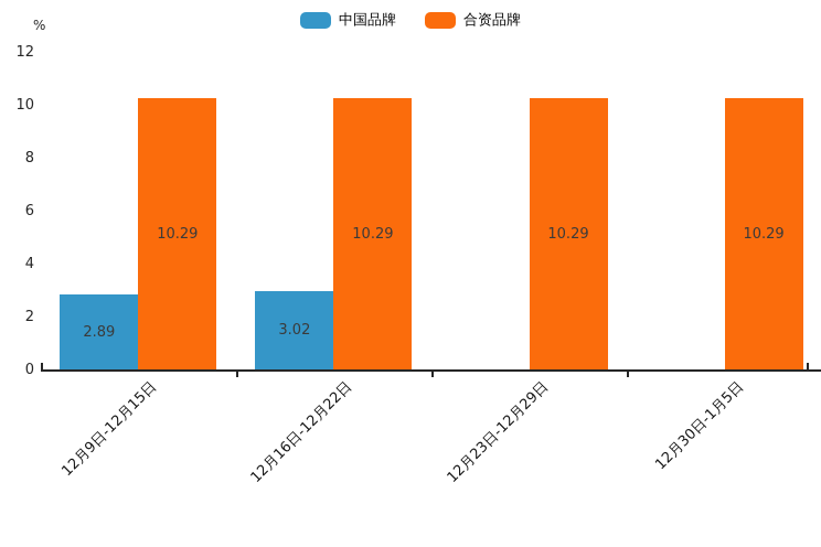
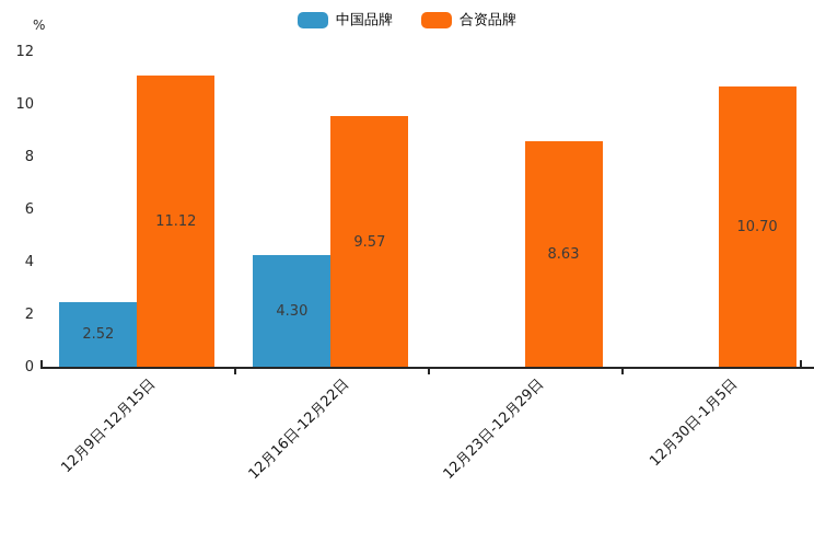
中国品牌/12月9日-12月15日: 2.89 -> 2.52
合资品牌/12月9日-12月15日: 10.29 -> 11.12
中国品牌/12月16日-12月22日: 3.02 -> 4.30
合资品牌/12月16日-12月22日: 10.29 -> 9.57
合资品牌/12月23日-12月29日: 10.29 -> 8.63
合资品牌/12月30日-1月5日: 10.29 -> 10.70
